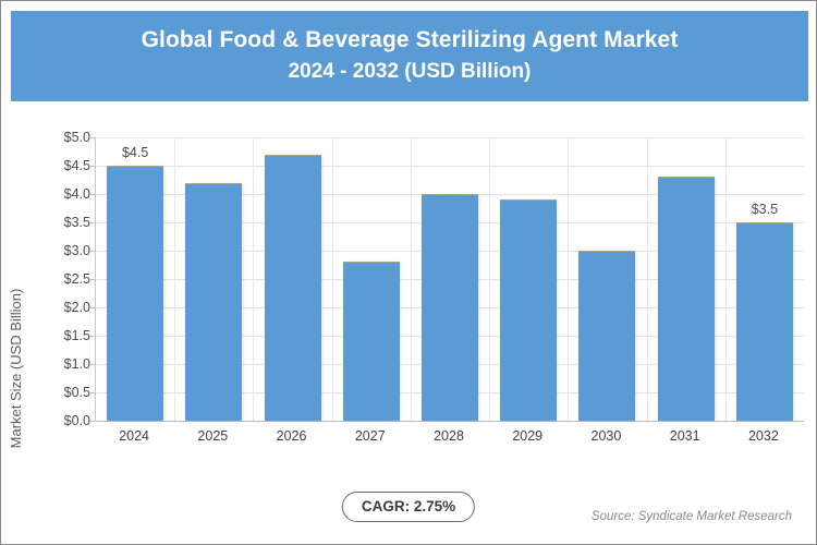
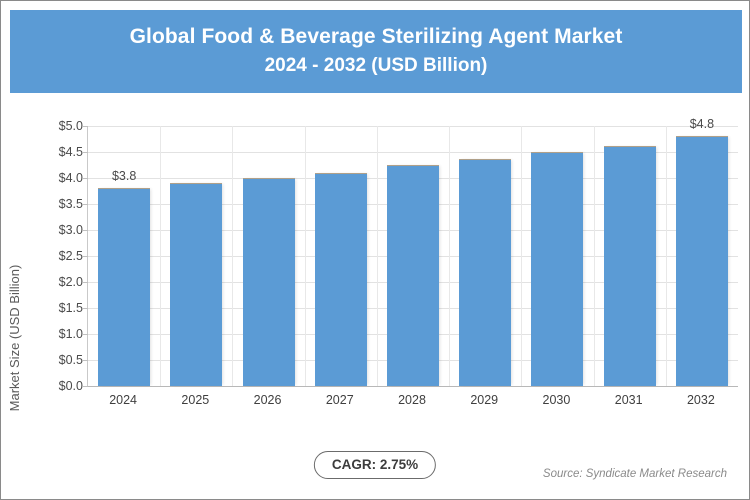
2024: $4.5 -> $3.8
2025: $4.2 -> $3.9
2026: $4.7 -> $4.0
2027: $2.8 -> $4.1
2028: $4.0 -> $4.2
2029: $3.9 -> $4.4
2030: $3.0 -> $4.5
2031: $4.3 -> $4.6
2032: $3.5 -> $4.8
